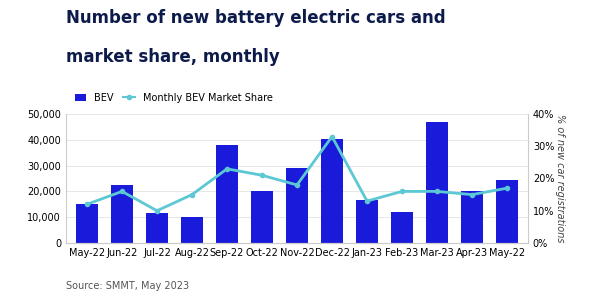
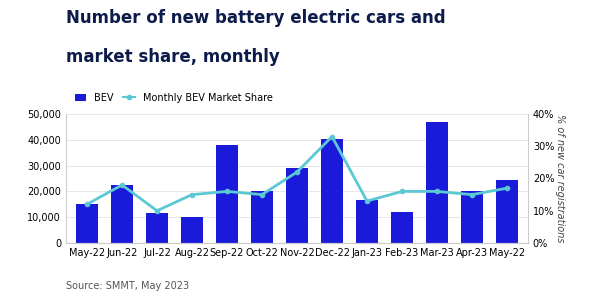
Monthly BEV Market Share/Jun-22: 16% -> 18%
Monthly BEV Market Share/Sep-22: 23% -> 16%
Monthly BEV Market Share/Oct-22: 21% -> 15%
Monthly BEV Market Share/Nov-22: 18% -> 22%
